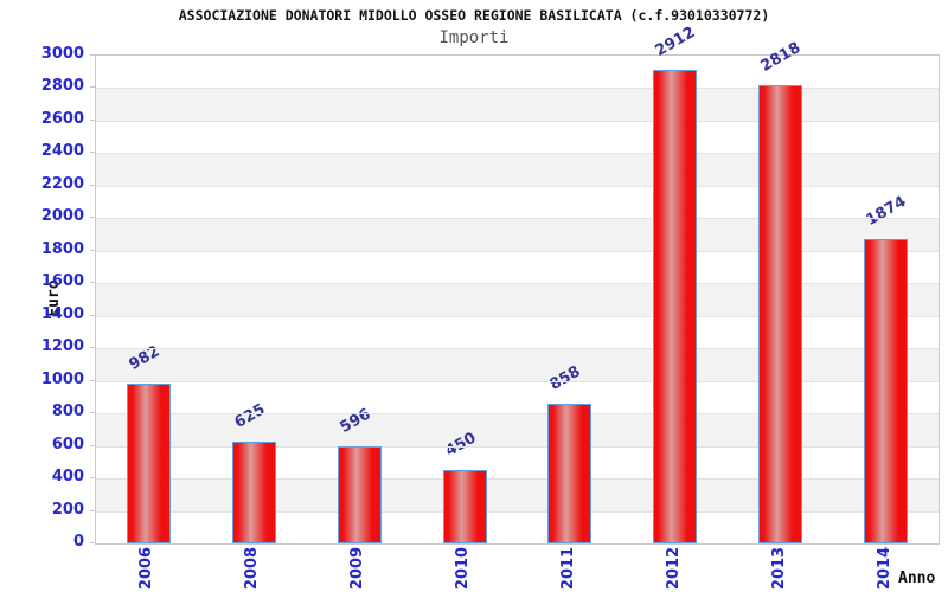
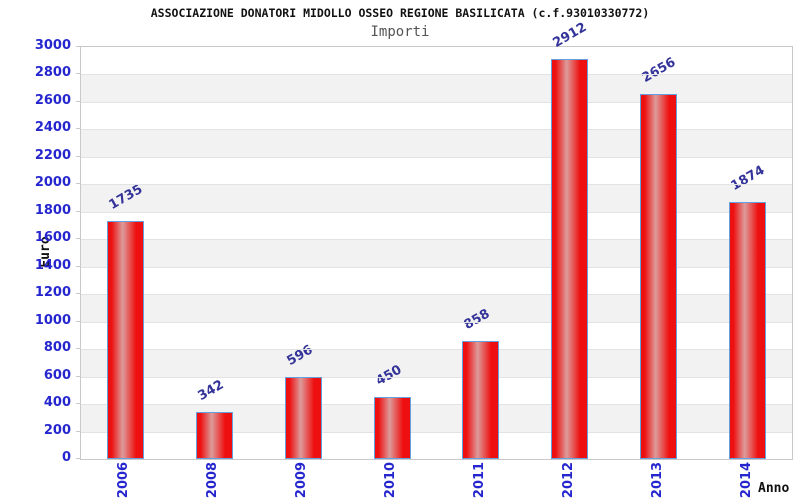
2006: 982 -> 1735
2008: 625 -> 342
2013: 2818 -> 2656
